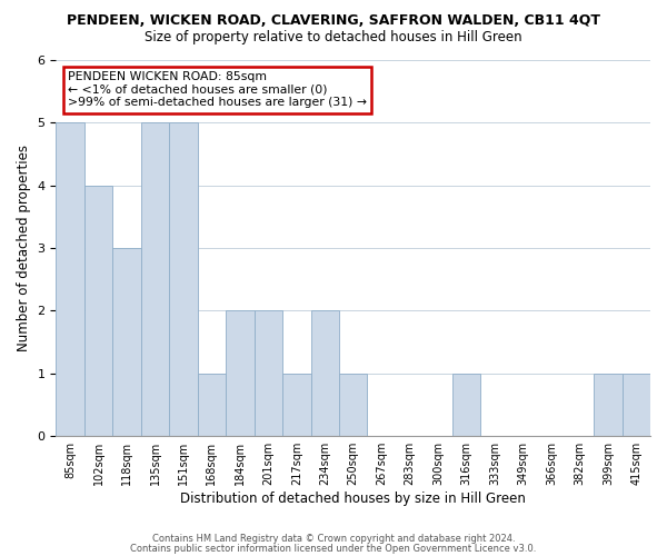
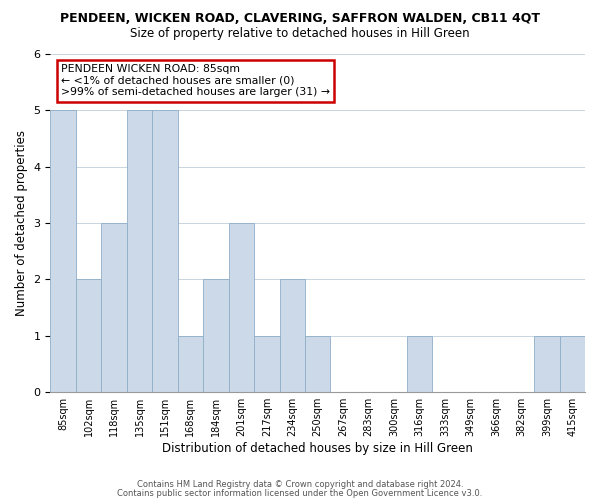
102sqm: 4 -> 2
201sqm: 2 -> 3
